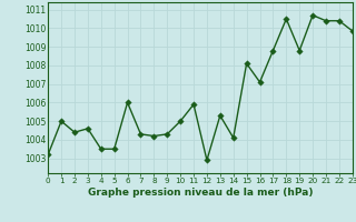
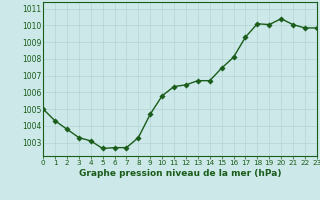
0: 1003.2 -> 1005.0
1: 1005.0 -> 1004.3
2: 1004.4 -> 1003.8
3: 1004.6 -> 1003.3
4: 1003.5 -> 1003.1
5: 1003.5 -> 1002.6
6: 1006.0 -> 1002.7
7: 1004.3 -> 1002.7
8: 1004.2 -> 1003.3
9: 1004.3 -> 1004.7
10: 1005.0 -> 1005.8
11: 1005.9 -> 1006.4
12: 1002.9 -> 1006.5
13: 1005.3 -> 1006.7
14: 1004.1 -> 1006.7
15: 1008.1 -> 1007.5
16: 1007.1 -> 1008.1
17: 1008.8 -> 1009.3
18: 1010.5 -> 1010.1
19: 1008.8 -> 1010.0
20: 1010.7 -> 1010.4
21: 1010.4 -> 1010.0
22: 1010.4 -> 1009.9
